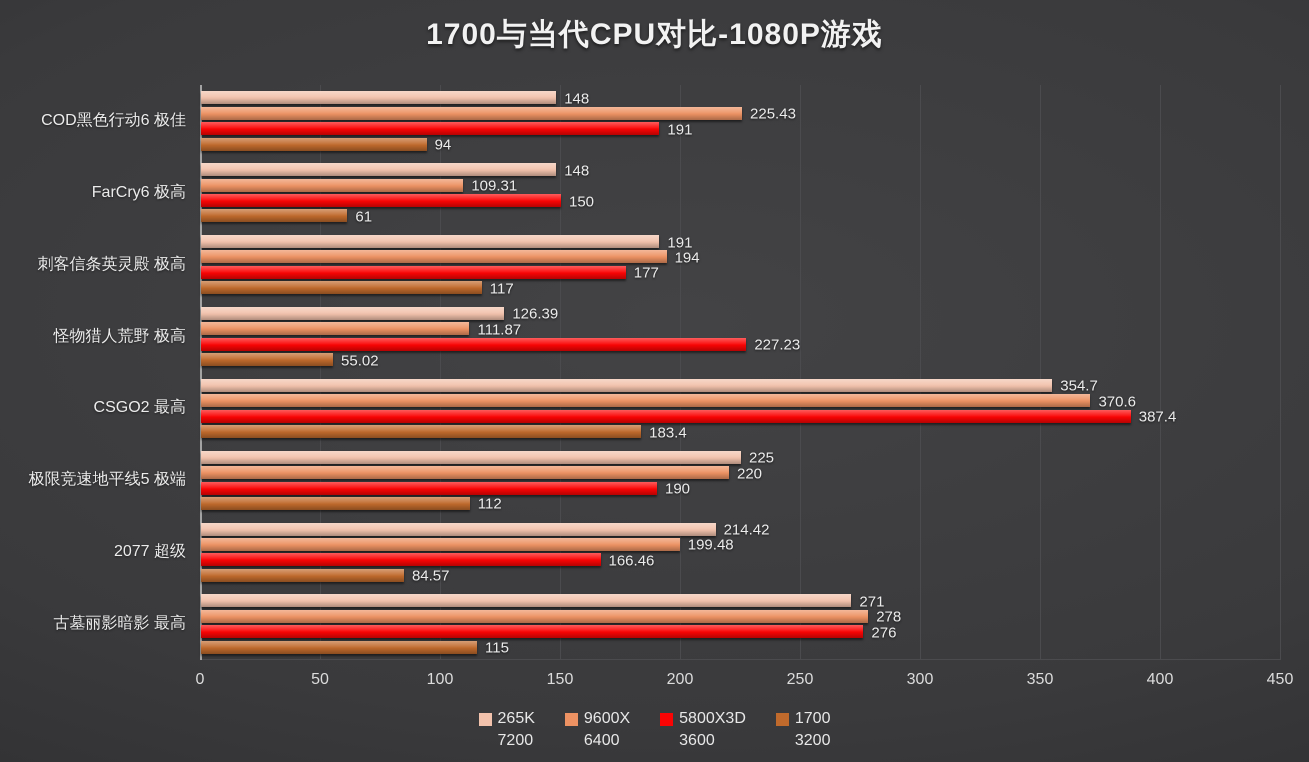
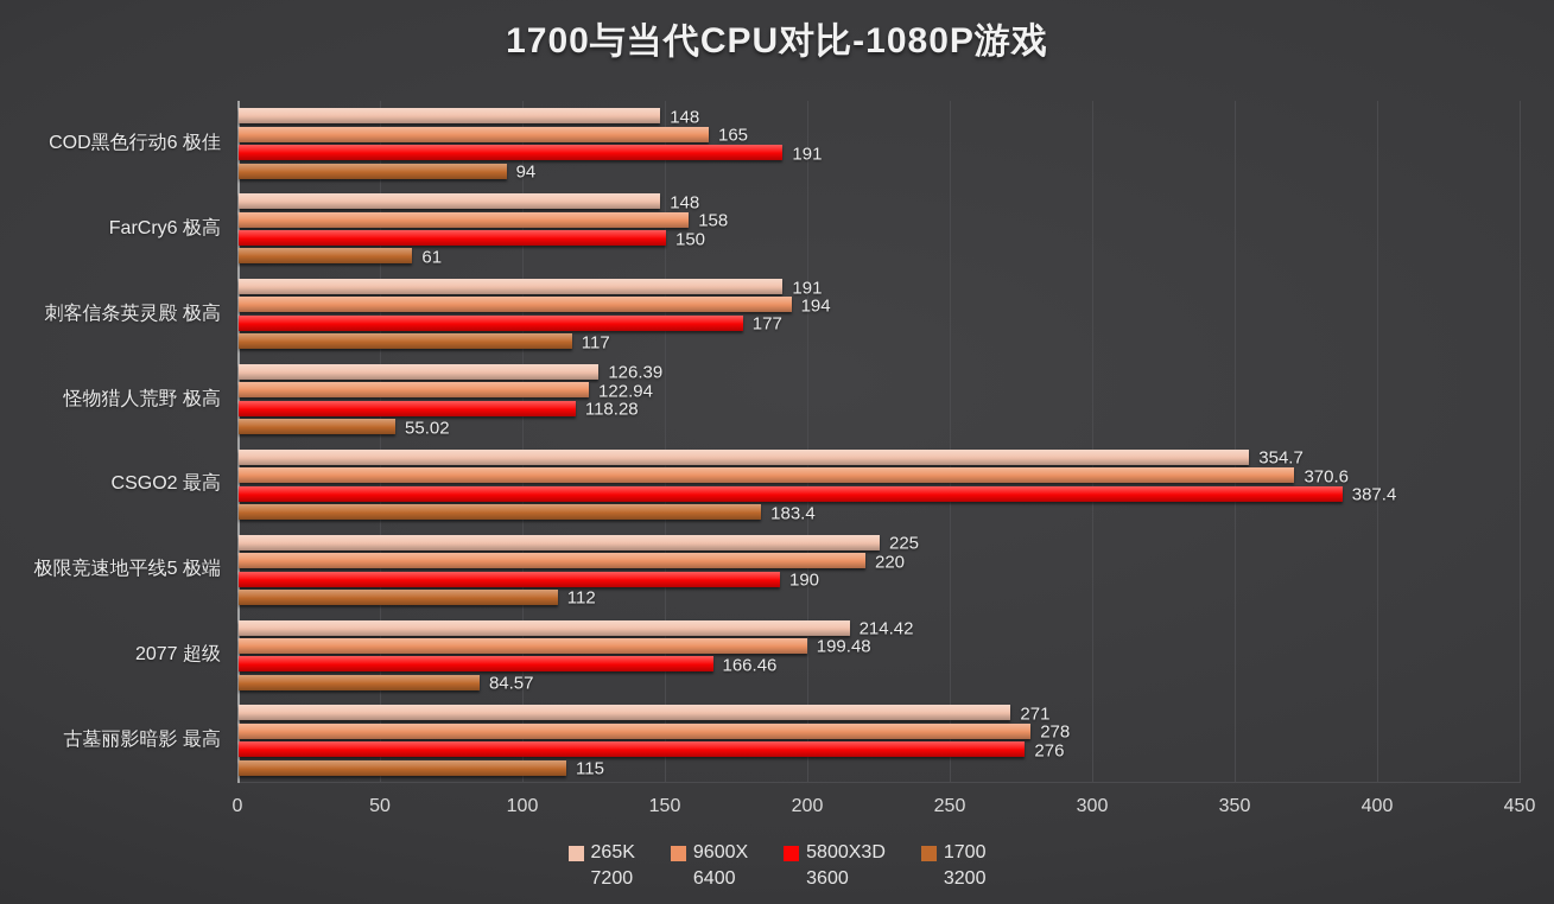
9600X/COD黑色行动6 极佳: 225.43 -> 165
9600X/FarCry6 极高: 109.31 -> 158
9600X/怪物猎人荒野 极高: 111.87 -> 122.94
5800X3D/怪物猎人荒野 极高: 227.23 -> 118.28
